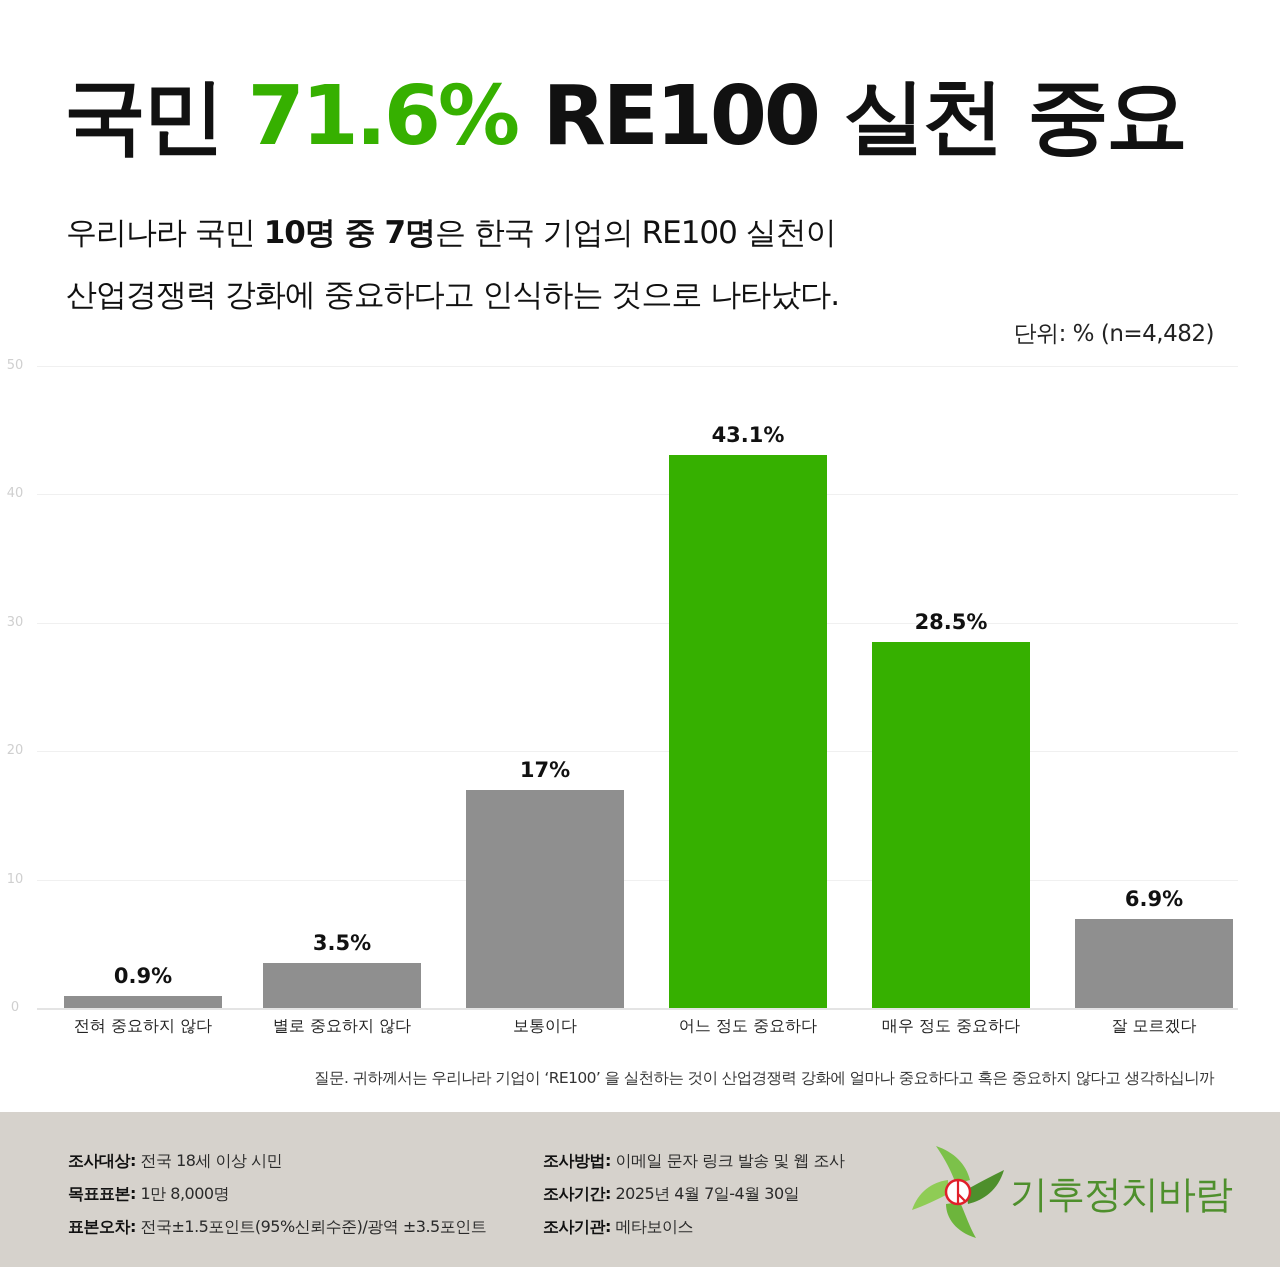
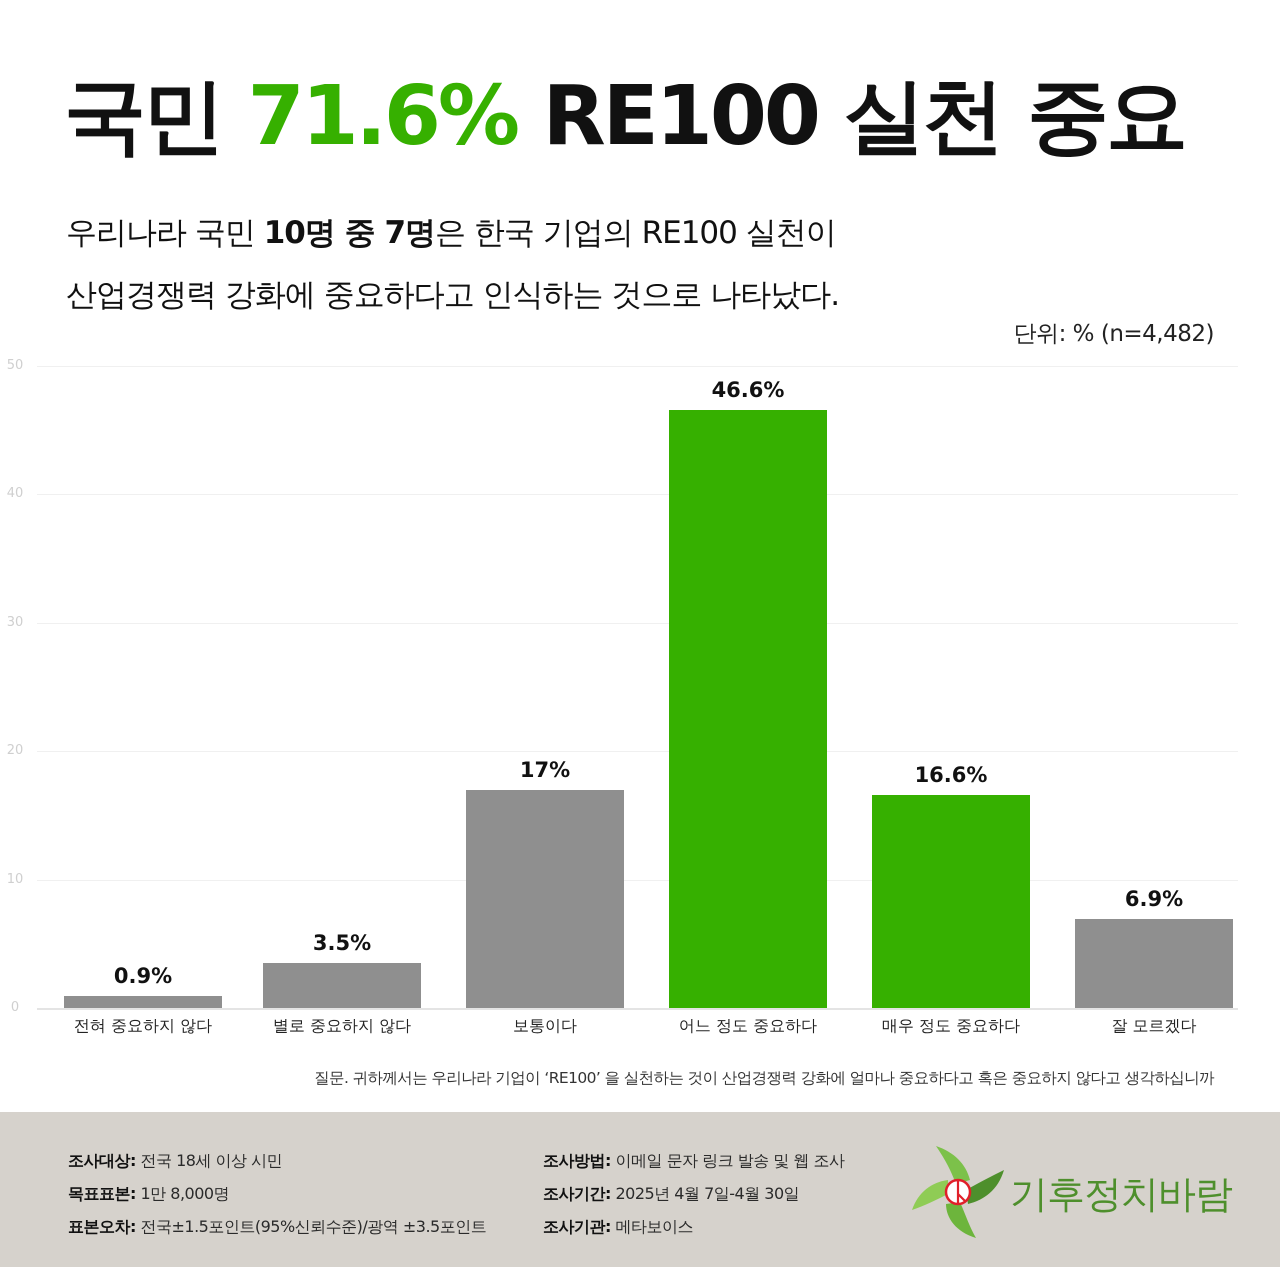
어느 정도 중요하다: 43.1% -> 46.6%
매우 정도 중요하다: 28.5% -> 16.6%
